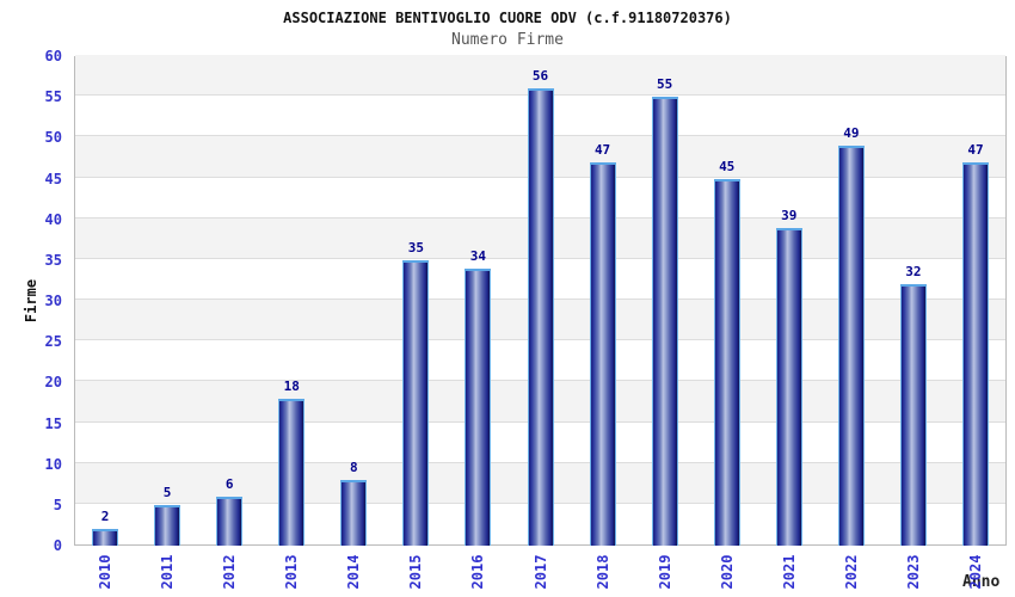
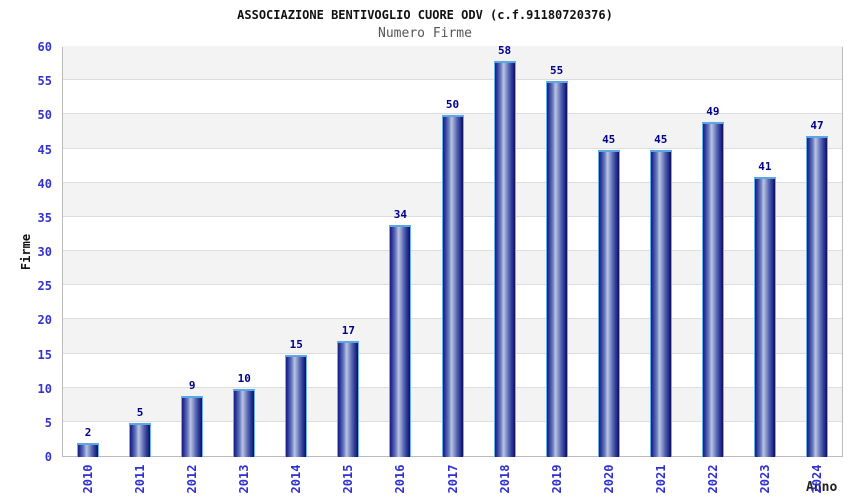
2012: 6 -> 9
2013: 18 -> 10
2014: 8 -> 15
2015: 35 -> 17
2017: 56 -> 50
2018: 47 -> 58
2021: 39 -> 45
2023: 32 -> 41
